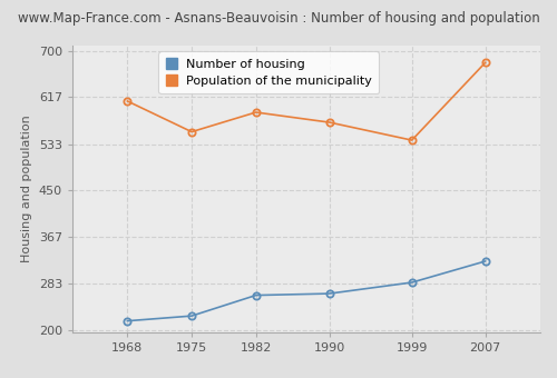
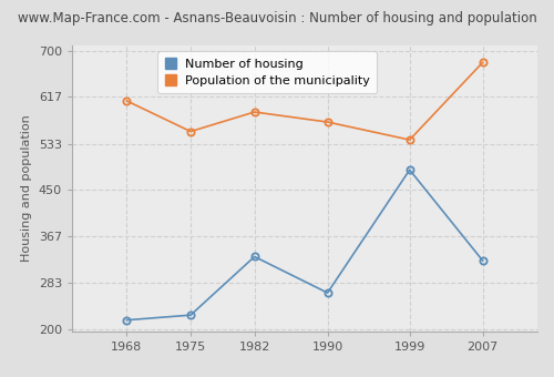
Number of housing/1982: 262 -> 330
Number of housing/1999: 285 -> 486
